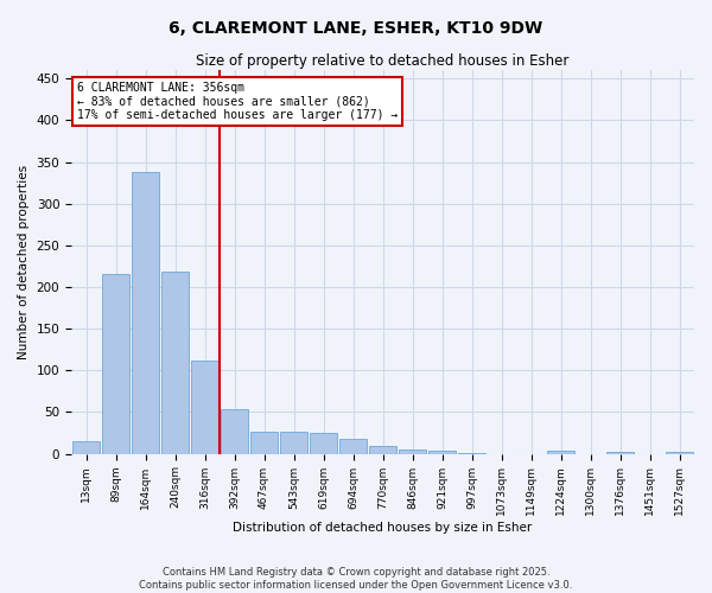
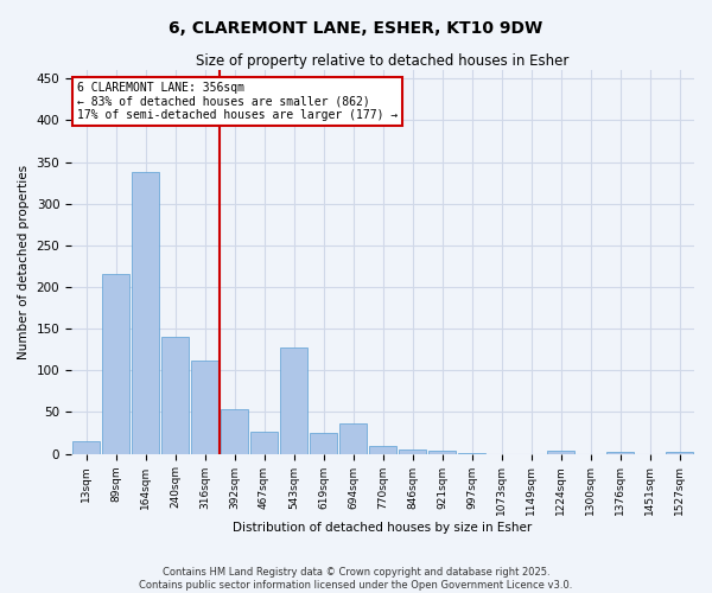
240sqm: 218 -> 140
543sqm: 26 -> 128
694sqm: 18 -> 36
